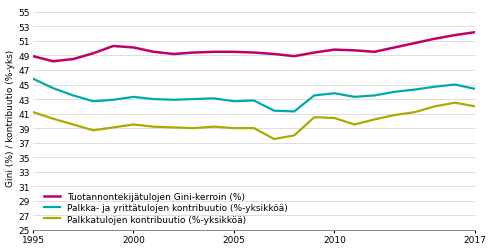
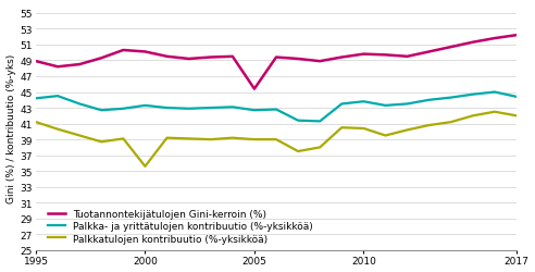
Palkka- ja yrittätulojen kontribuutio (%-yksikköä)/1995: 45.8 -> 44.2
Palkkatulojen kontribuutio (%-yksikköä)/2000: 39.5 -> 35.6
Tuotannontekijätulojen Gini-kerroin (%)/2005: 49.5 -> 45.4
